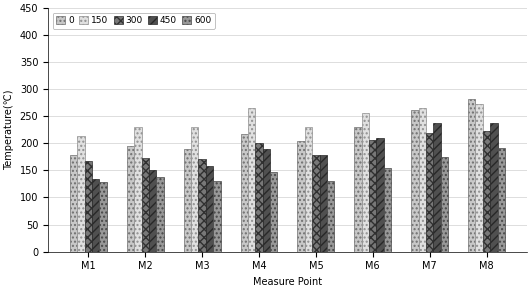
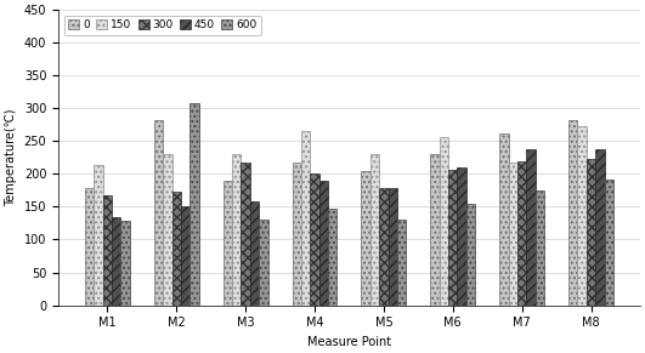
0/M2: 195 -> 282
600/M2: 137 -> 308
300/M3: 172 -> 218
150/M7: 265 -> 218
